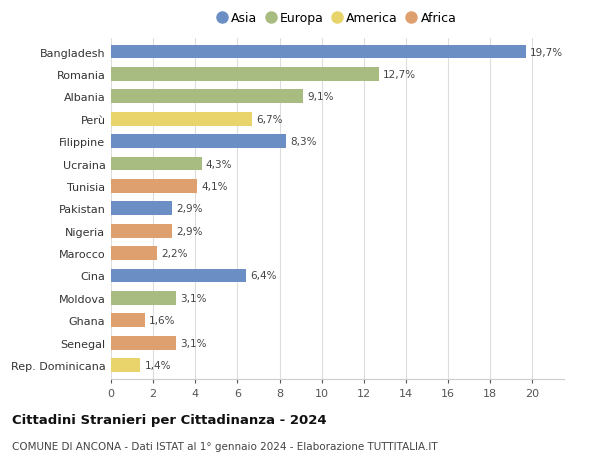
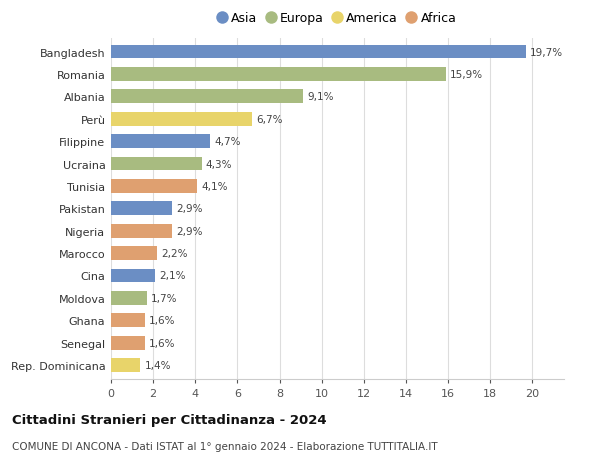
Romania: 12,7% -> 15,9%
Filippine: 8,3% -> 4,7%
Cina: 6,4% -> 2,1%
Moldova: 3,1% -> 1,7%
Senegal: 3,1% -> 1,6%
